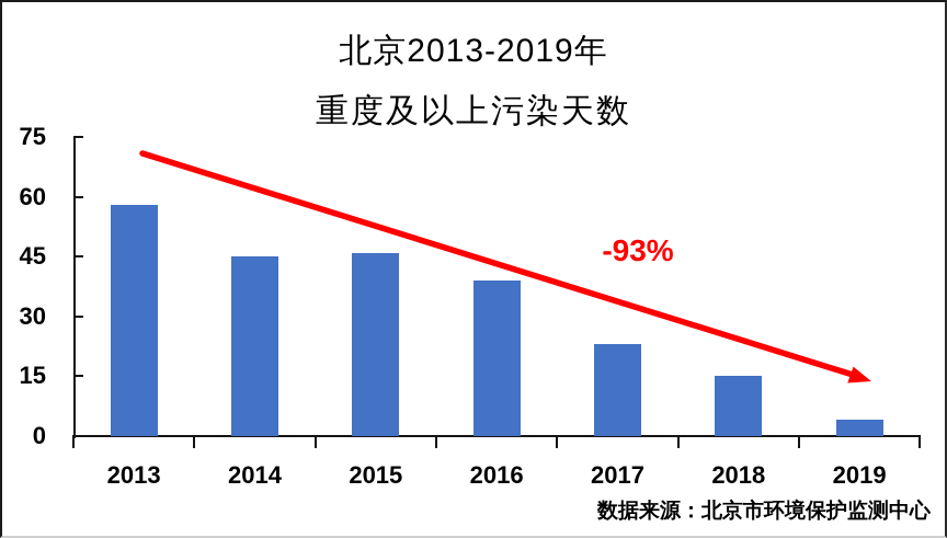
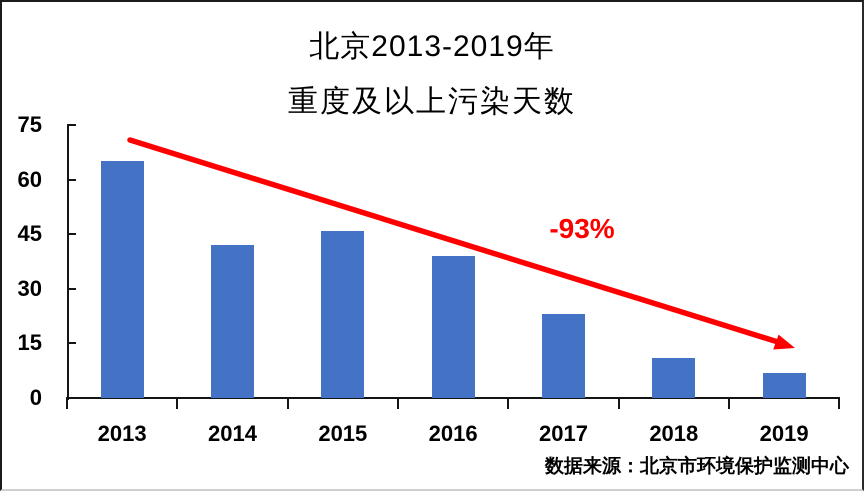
2013: 58 -> 65
2014: 45 -> 42
2018: 15 -> 11
2019: 4 -> 7
